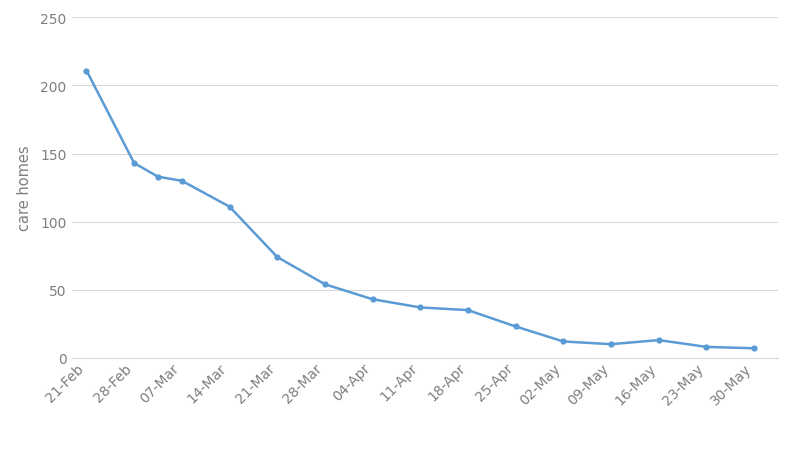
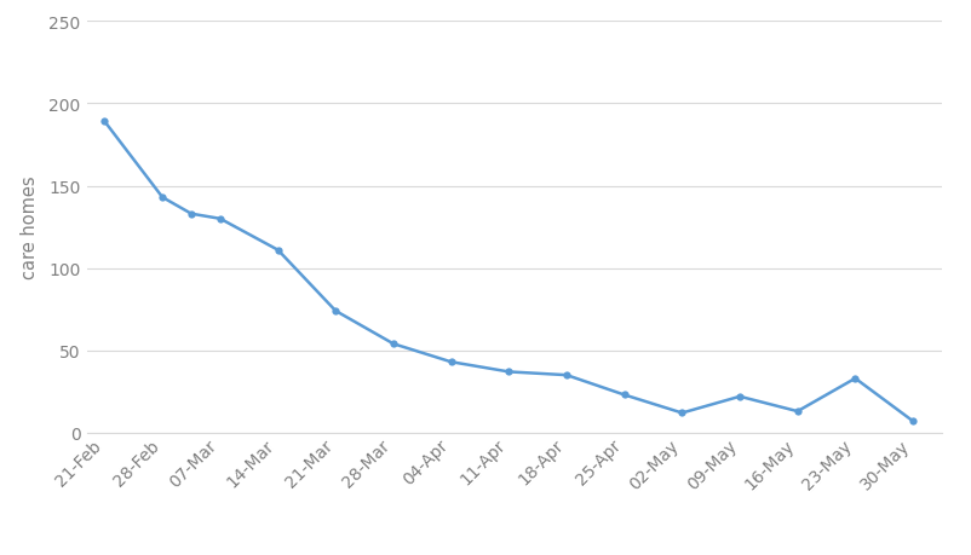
21-Feb: 211 -> 189
09-May: 10 -> 22
23-May: 8 -> 33
